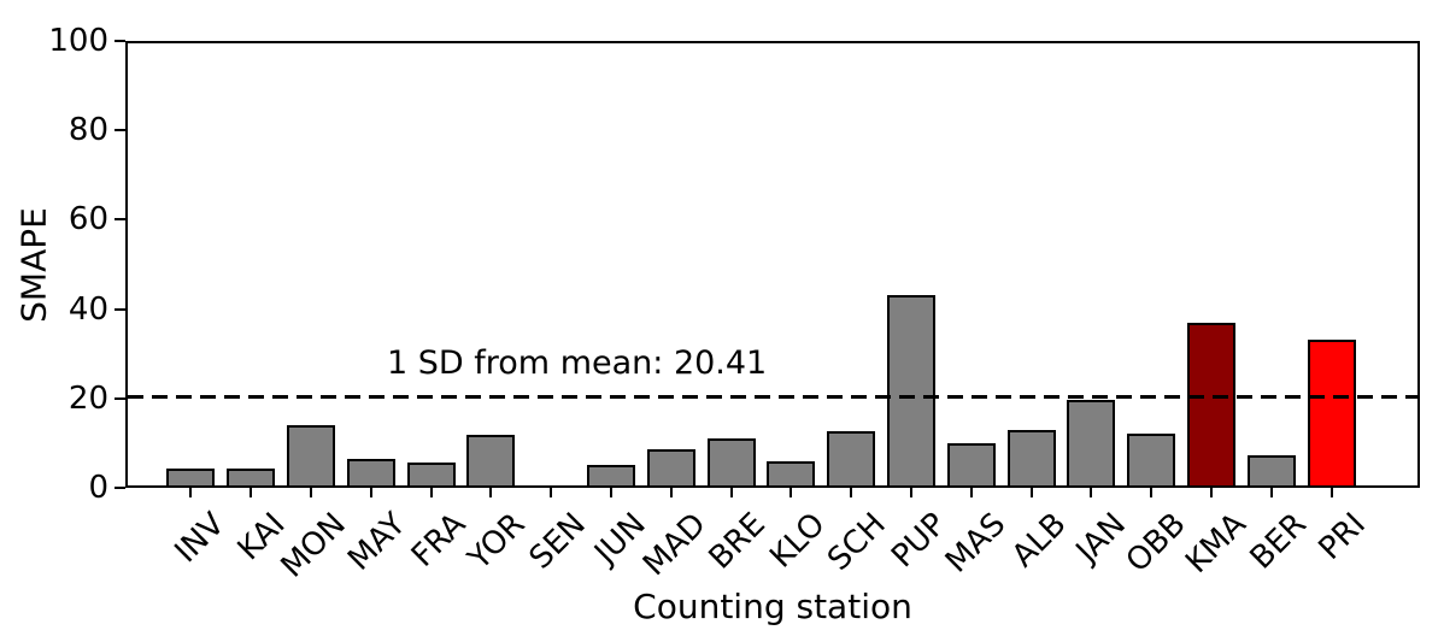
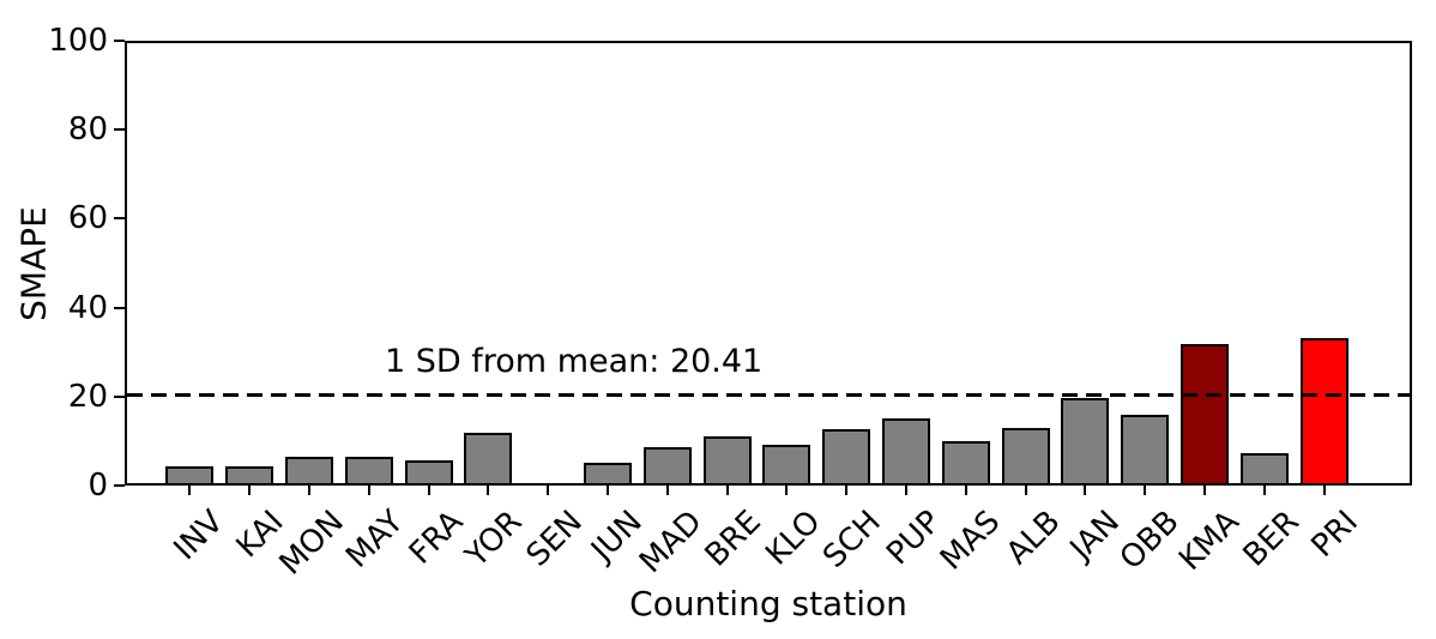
MON: 14 -> 7
KLO: 6 -> 9
PUP: 43 -> 15
OBB: 12 -> 16
KMA: 37 -> 32
